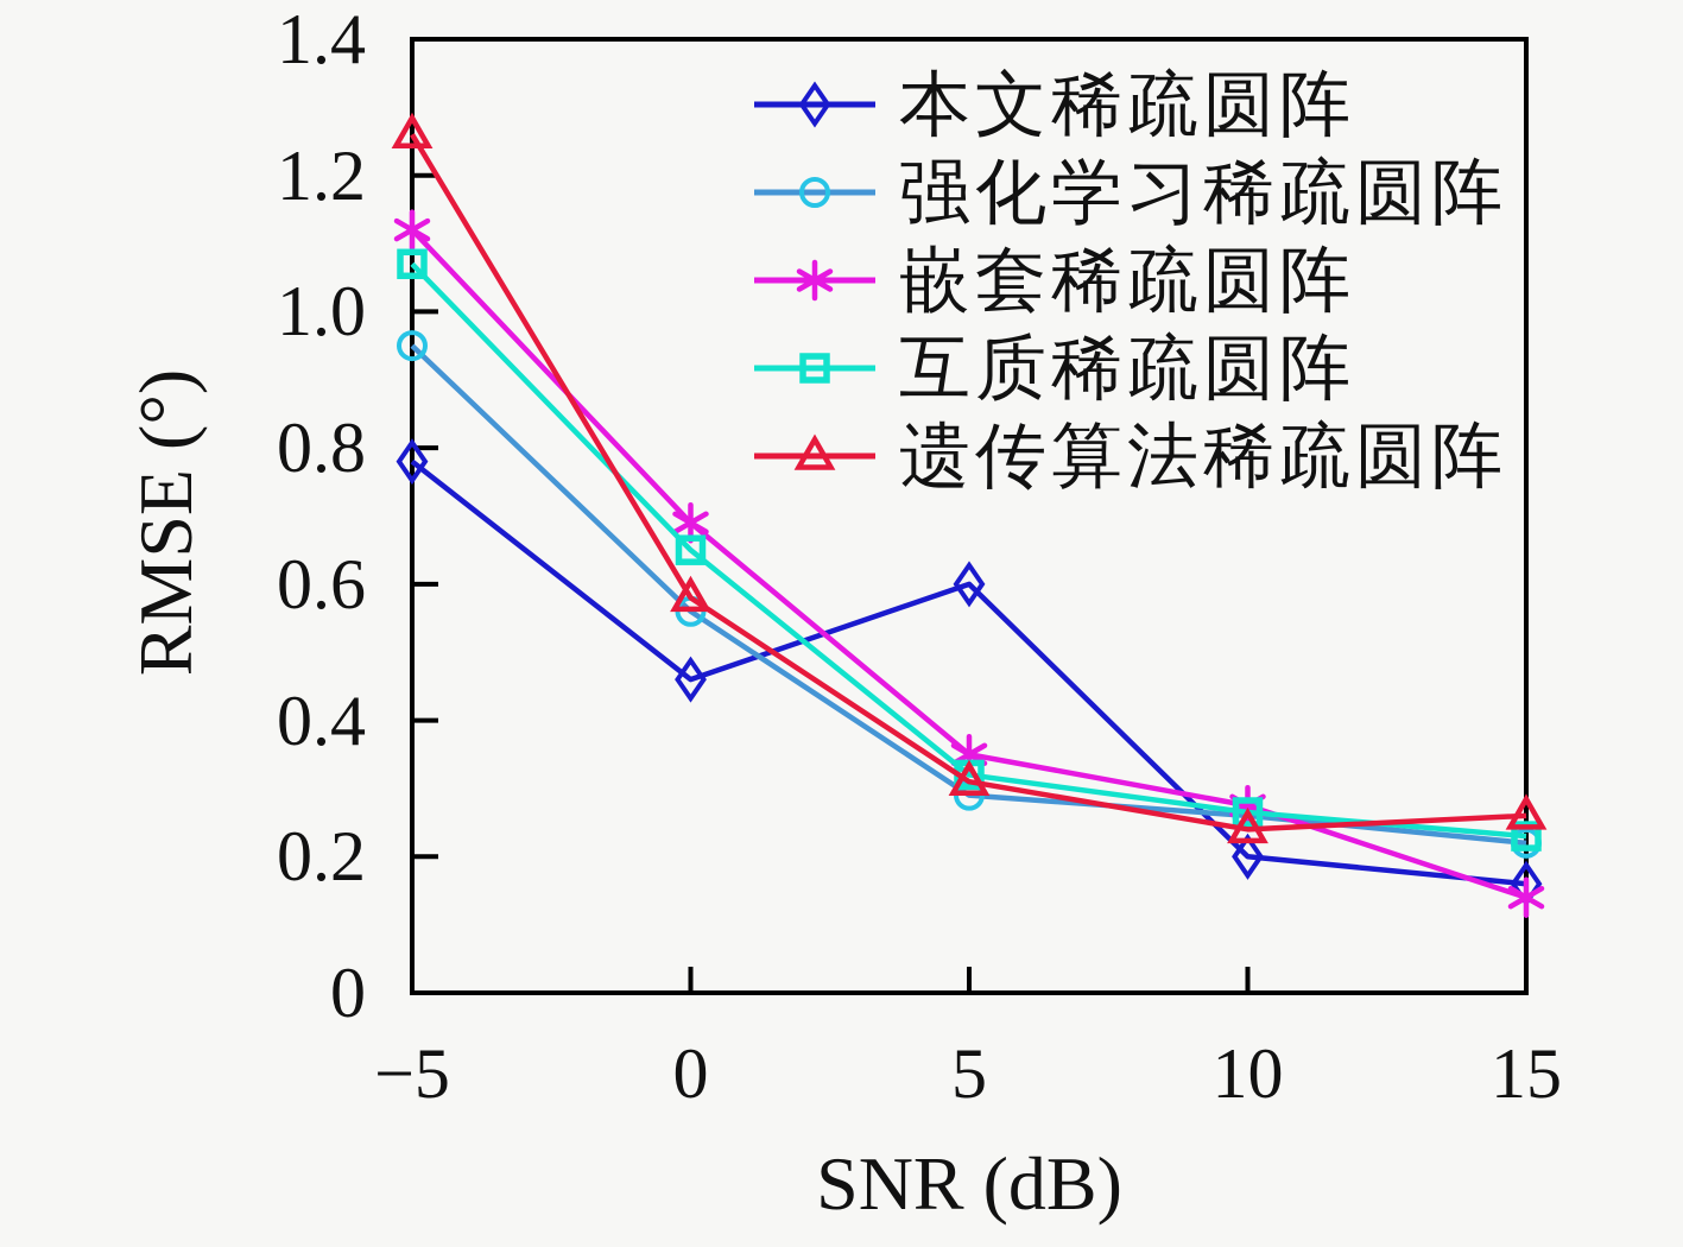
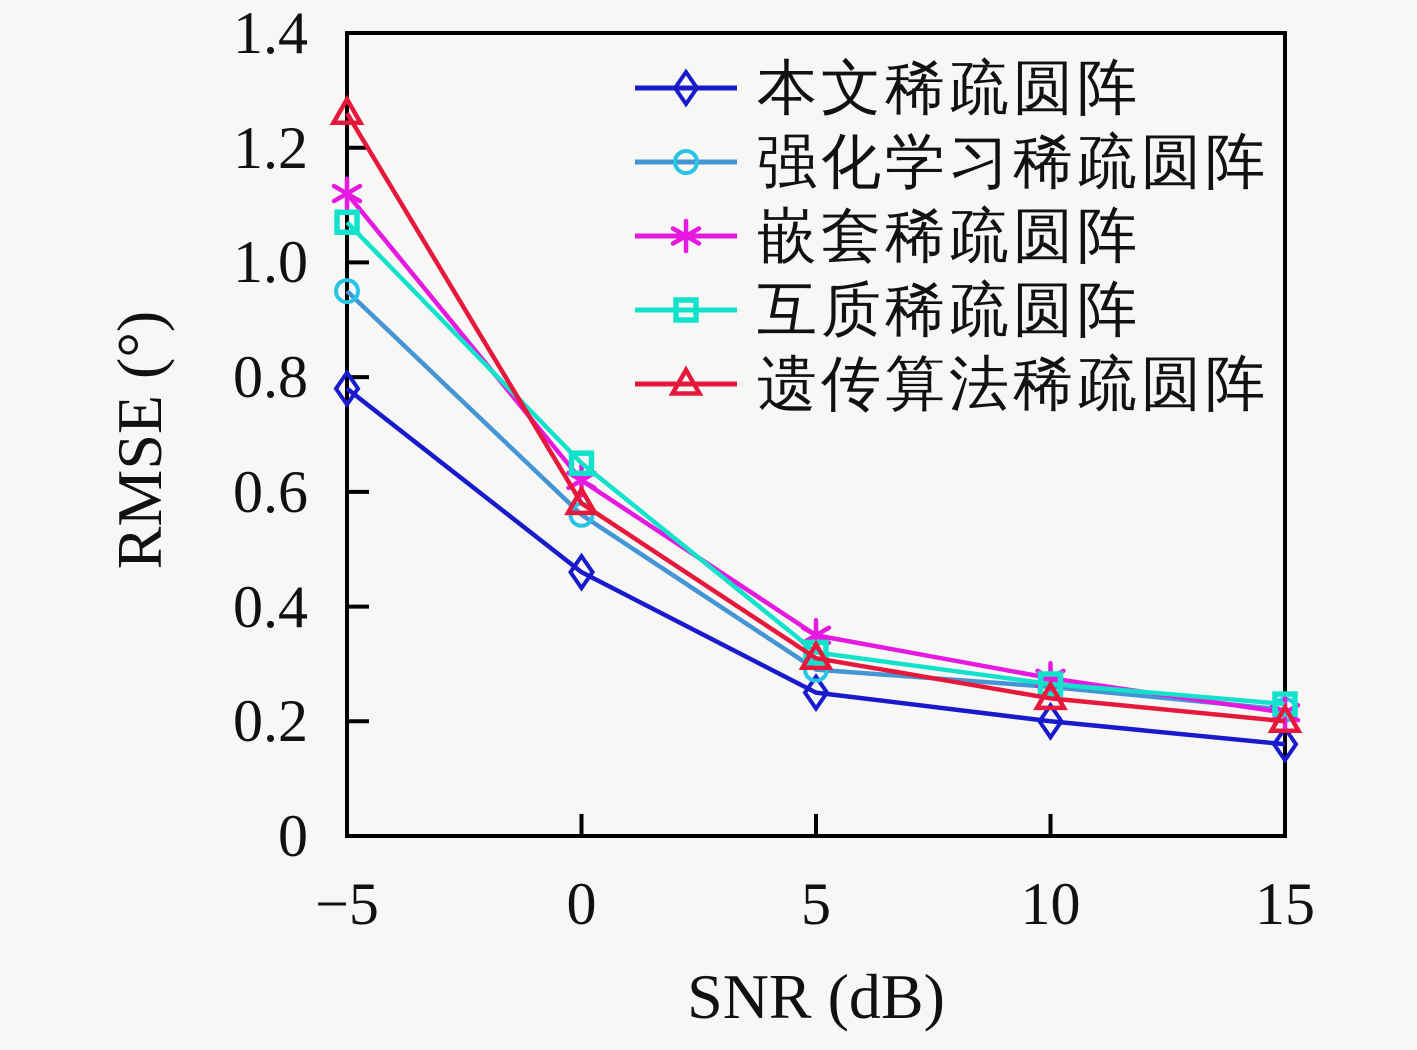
嵌套稀疏圆阵/0: 0.69 -> 0.62
本文稀疏圆阵/5: 0.60 -> 0.25
嵌套稀疏圆阵/15: 0.14 -> 0.21
遗传算法稀疏圆阵/15: 0.26 -> 0.20
